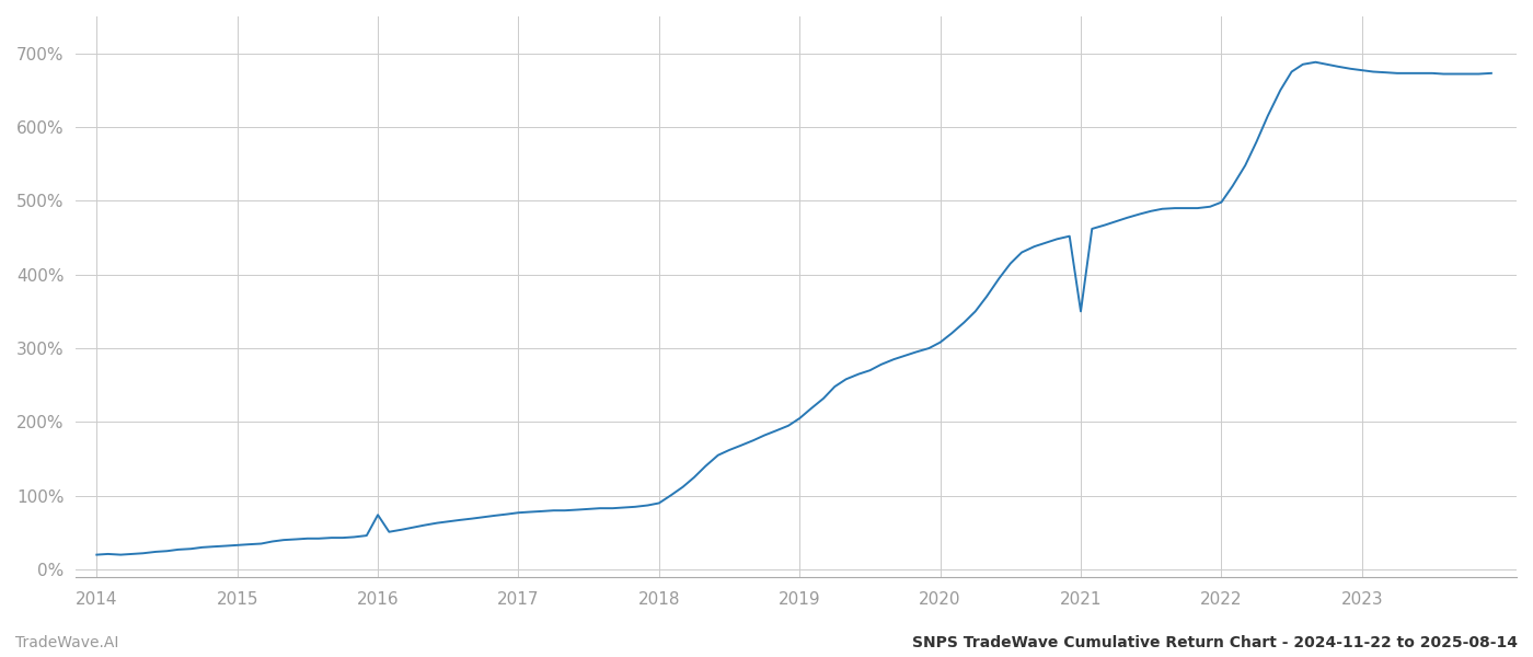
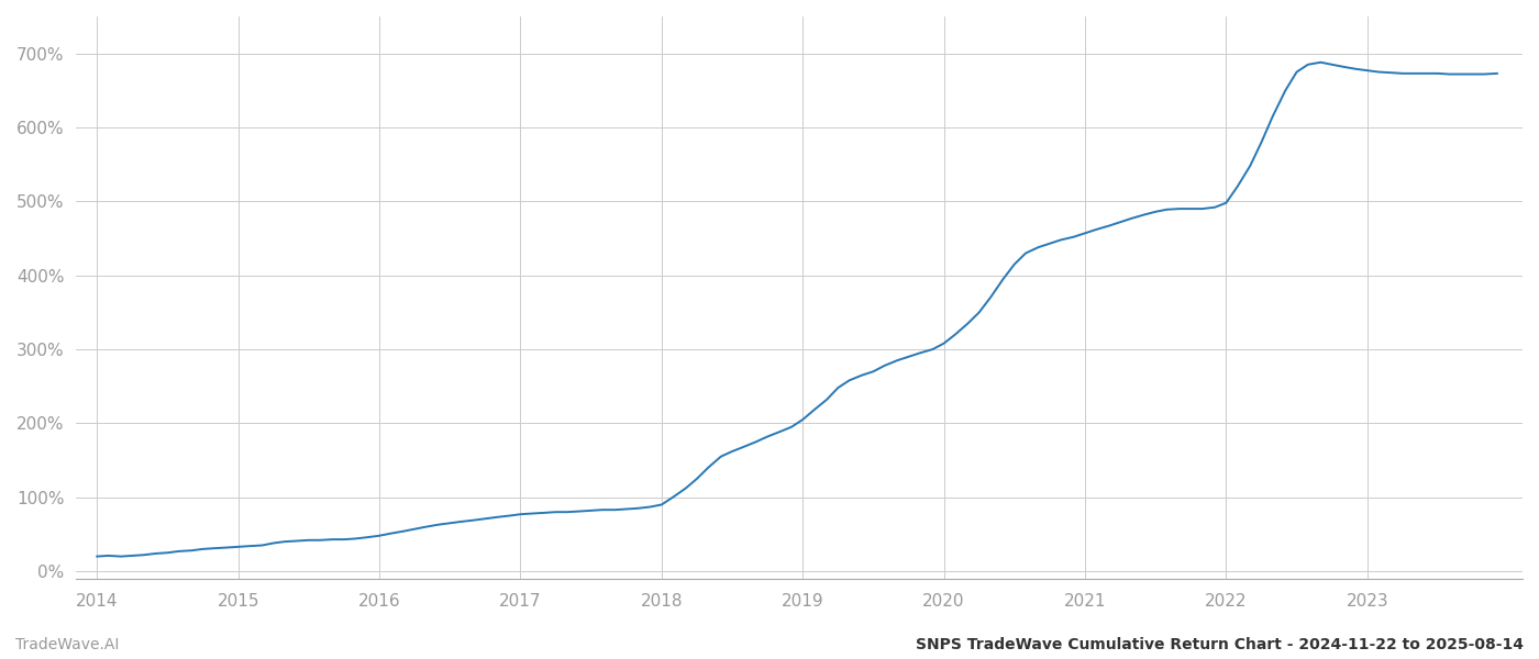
2016: 74% -> 48%
2021: 350% -> 457%
